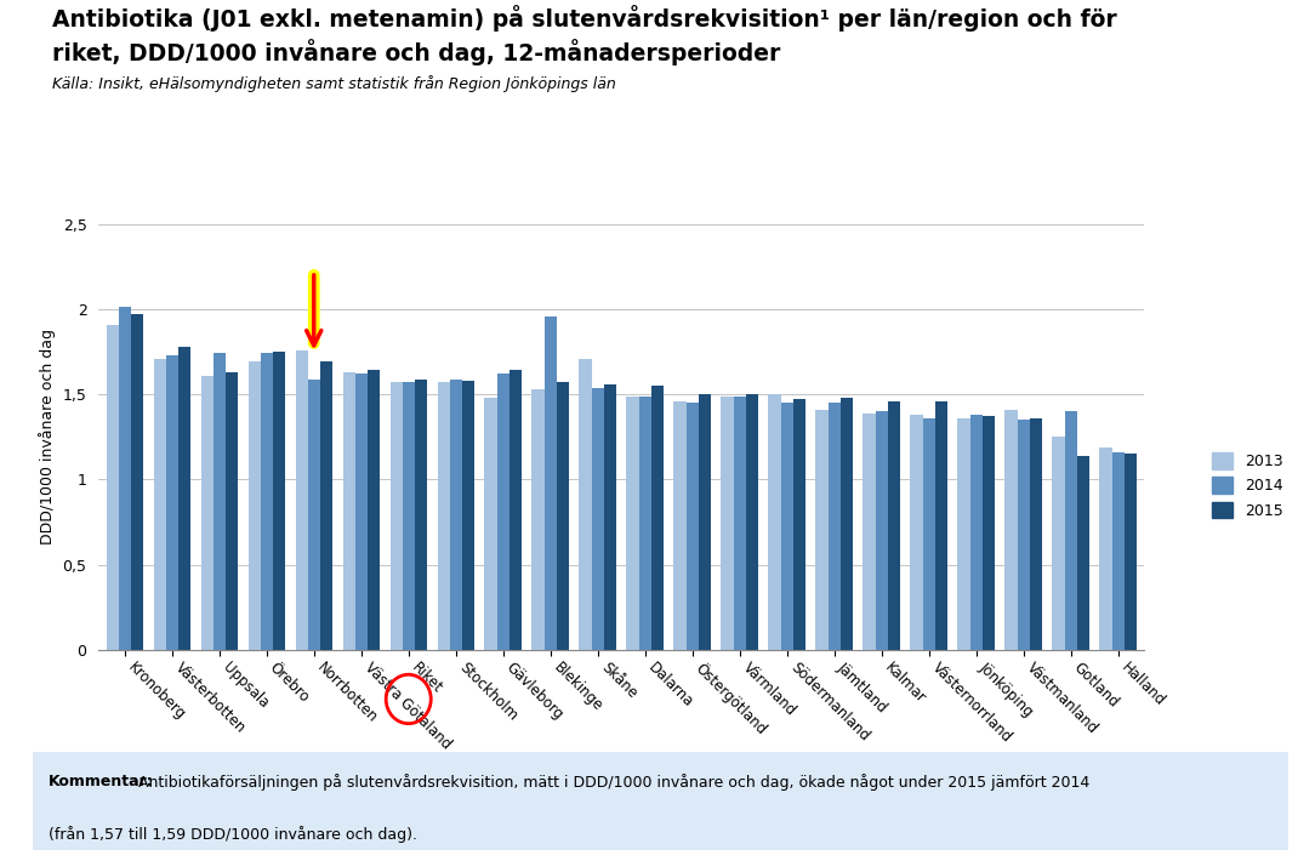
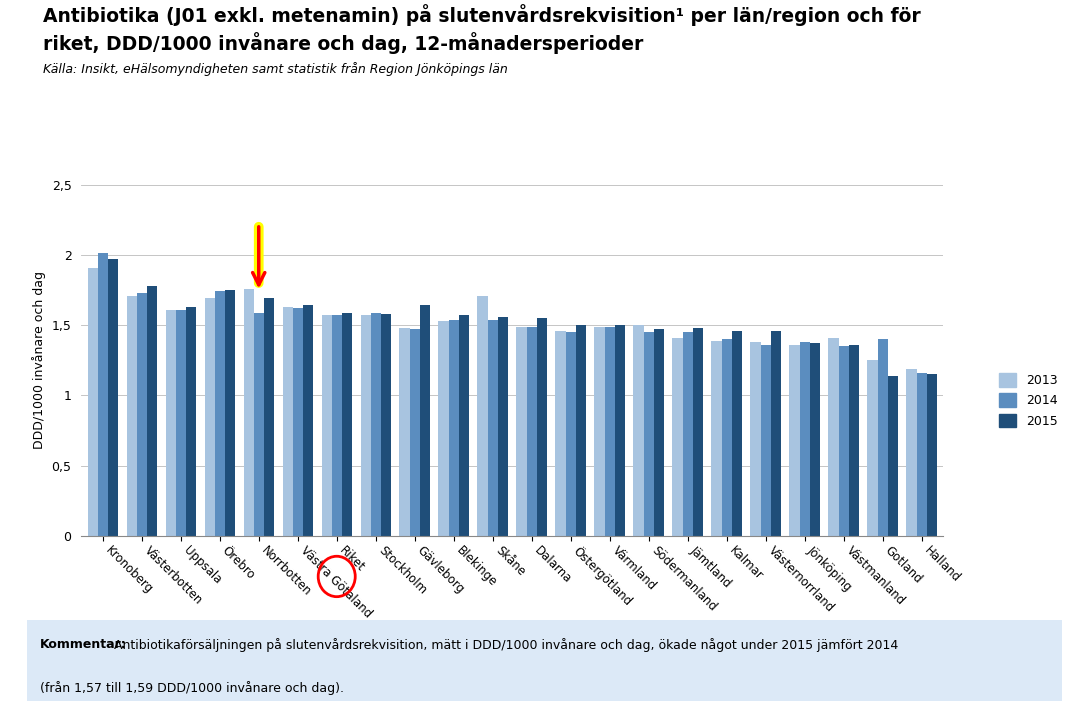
2014/Uppsala: 1,74 -> 1,61
2014/Gävleborg: 1,62 -> 1,47
2014/Blekinge: 1,96 -> 1,54
